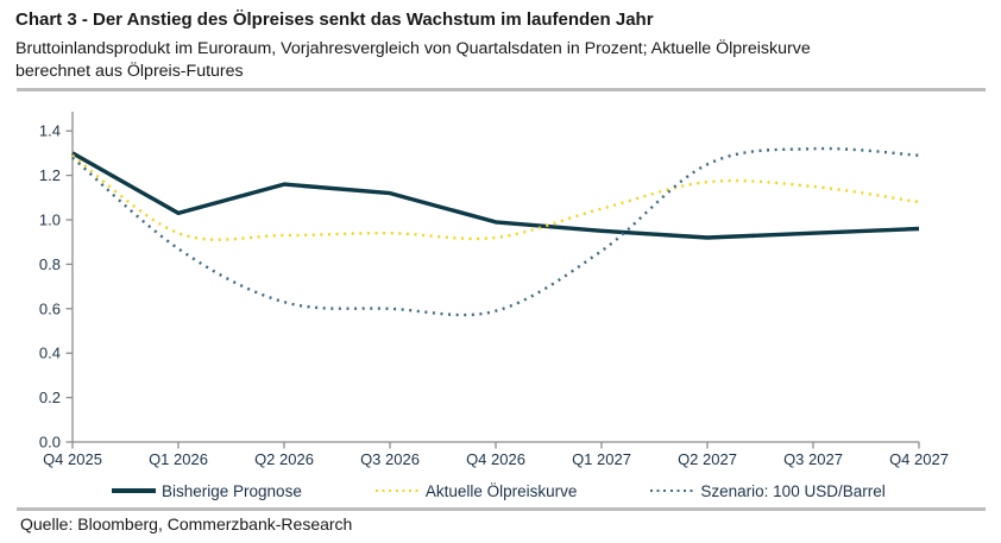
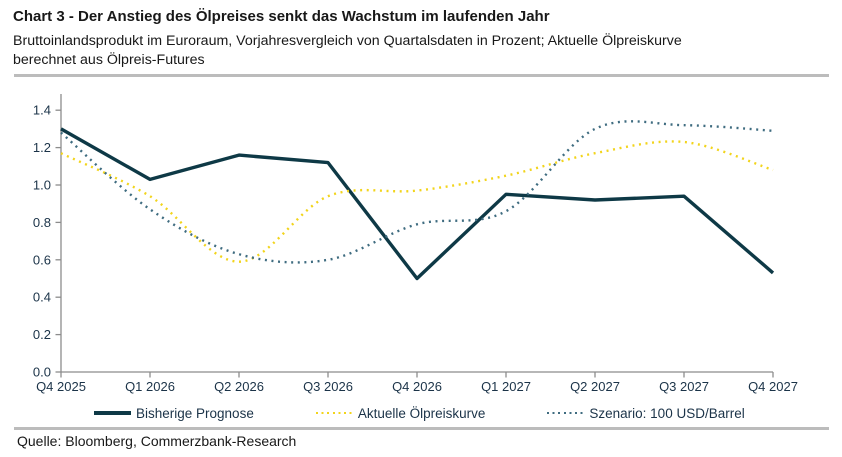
Aktuelle Ölpreiskurve/Q4 2025: 1.29 -> 1.17
Aktuelle Ölpreiskurve/Q2 2026: 0.93 -> 0.59
Bisherige Prognose/Q4 2026: 0.99 -> 0.50
Aktuelle Ölpreiskurve/Q4 2026: 0.92 -> 0.97
Szenario: 100 USD/Barrel/Q4 2026: 0.59 -> 0.79
Szenario: 100 USD/Barrel/Q2 2027: 1.25 -> 1.30
Aktuelle Ölpreiskurve/Q3 2027: 1.15 -> 1.23
Bisherige Prognose/Q4 2027: 0.96 -> 0.53
